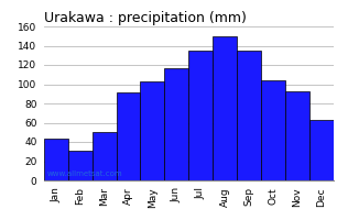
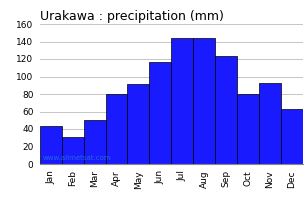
Apr: 91 -> 80
May: 103 -> 92
Jul: 135 -> 144
Aug: 150 -> 144
Sep: 135 -> 124
Oct: 104 -> 80
